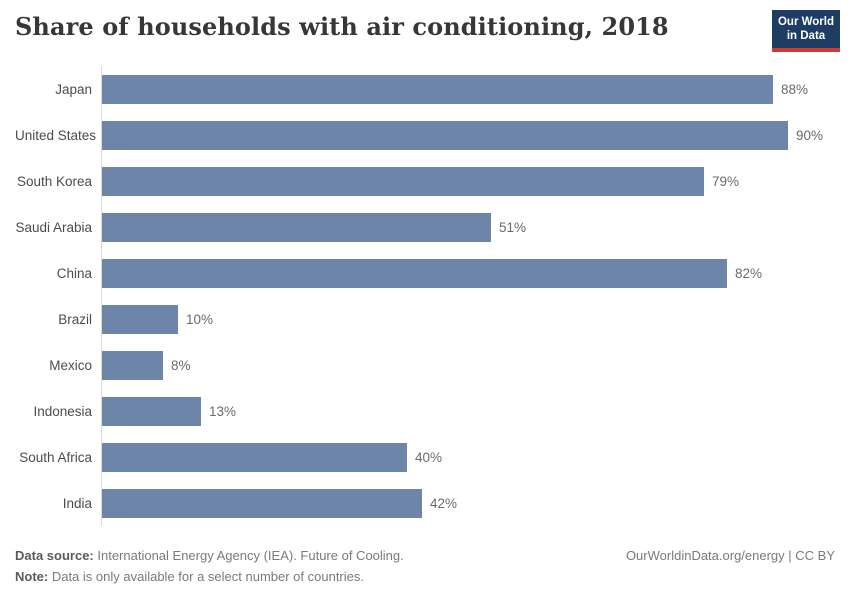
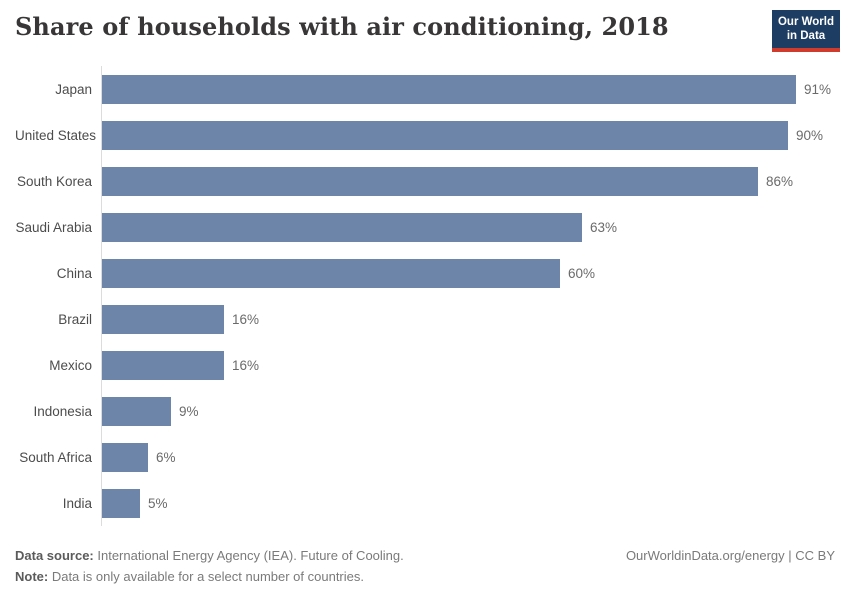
Japan: 88% -> 91%
South Korea: 79% -> 86%
Saudi Arabia: 51% -> 63%
China: 82% -> 60%
Brazil: 10% -> 16%
Mexico: 8% -> 16%
Indonesia: 13% -> 9%
South Africa: 40% -> 6%
India: 42% -> 5%
